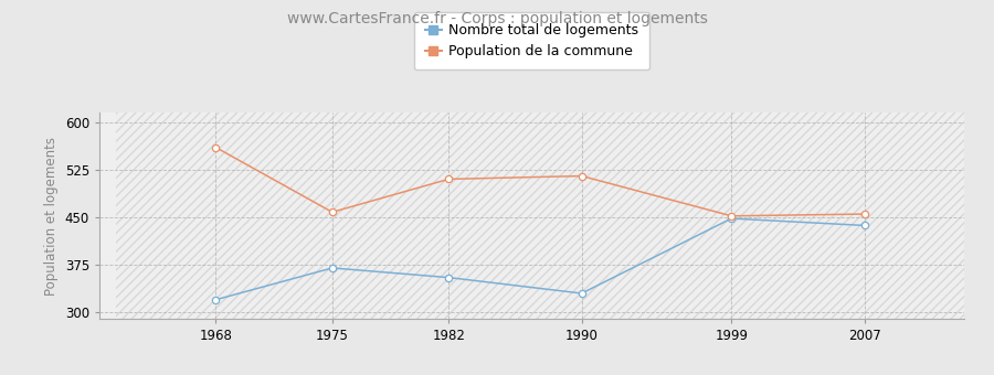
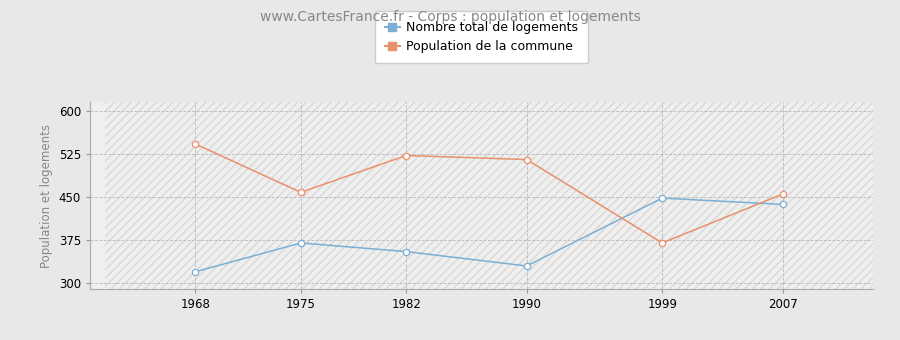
Population de la commune/1968: 560 -> 542
Population de la commune/1982: 510 -> 522
Population de la commune/1999: 452 -> 370
